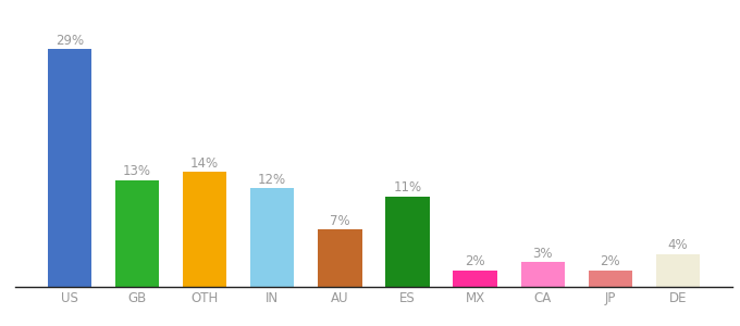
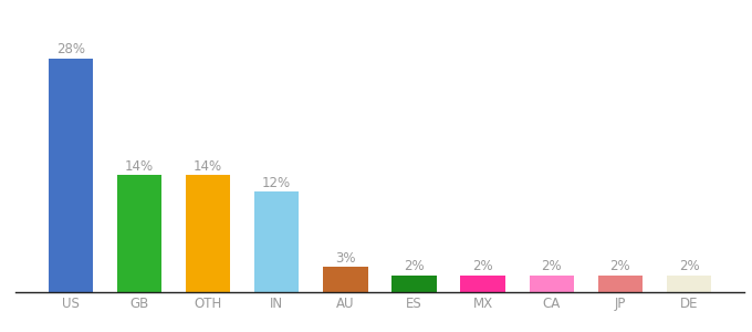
US: 29% -> 28%
GB: 13% -> 14%
AU: 7% -> 3%
ES: 11% -> 2%
CA: 3% -> 2%
DE: 4% -> 2%
